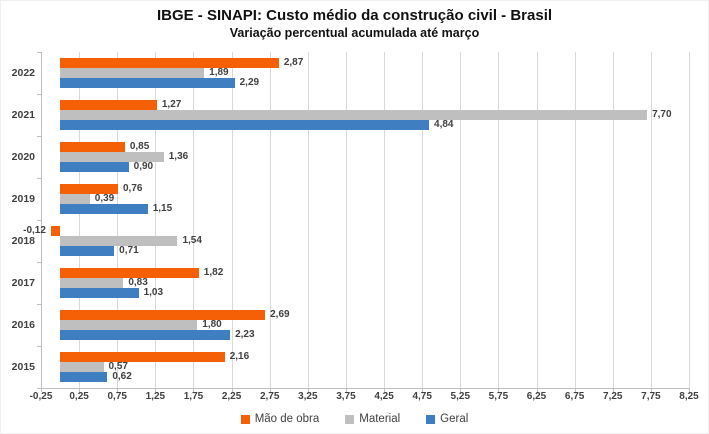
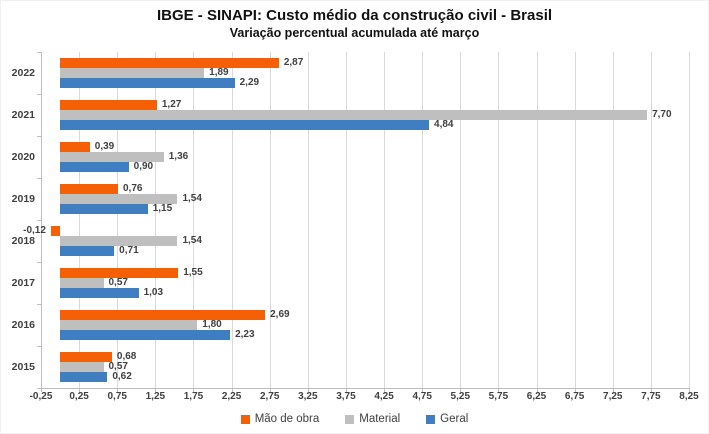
Mão de obra/2020: 0,85 -> 0,39
Material/2019: 0,39 -> 1,54
Mão de obra/2017: 1,82 -> 1,55
Material/2017: 0,83 -> 0,57
Mão de obra/2015: 2,16 -> 0,68
